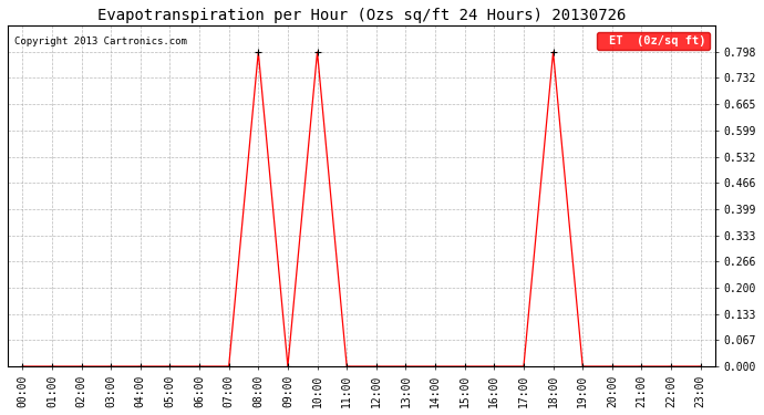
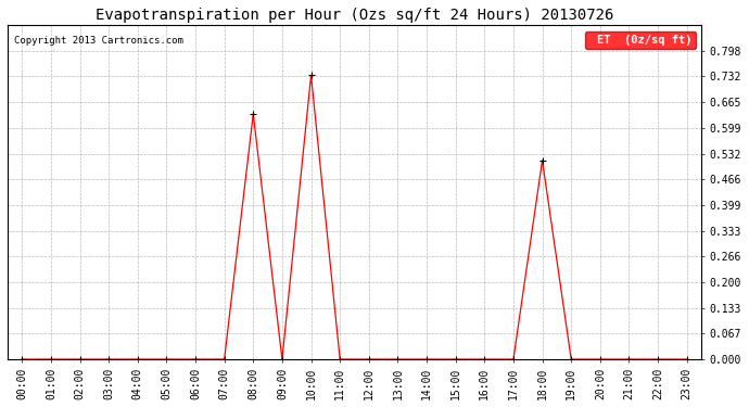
08:00: 0.798 -> 0.635
10:00: 0.798 -> 0.735
18:00: 0.798 -> 0.515
